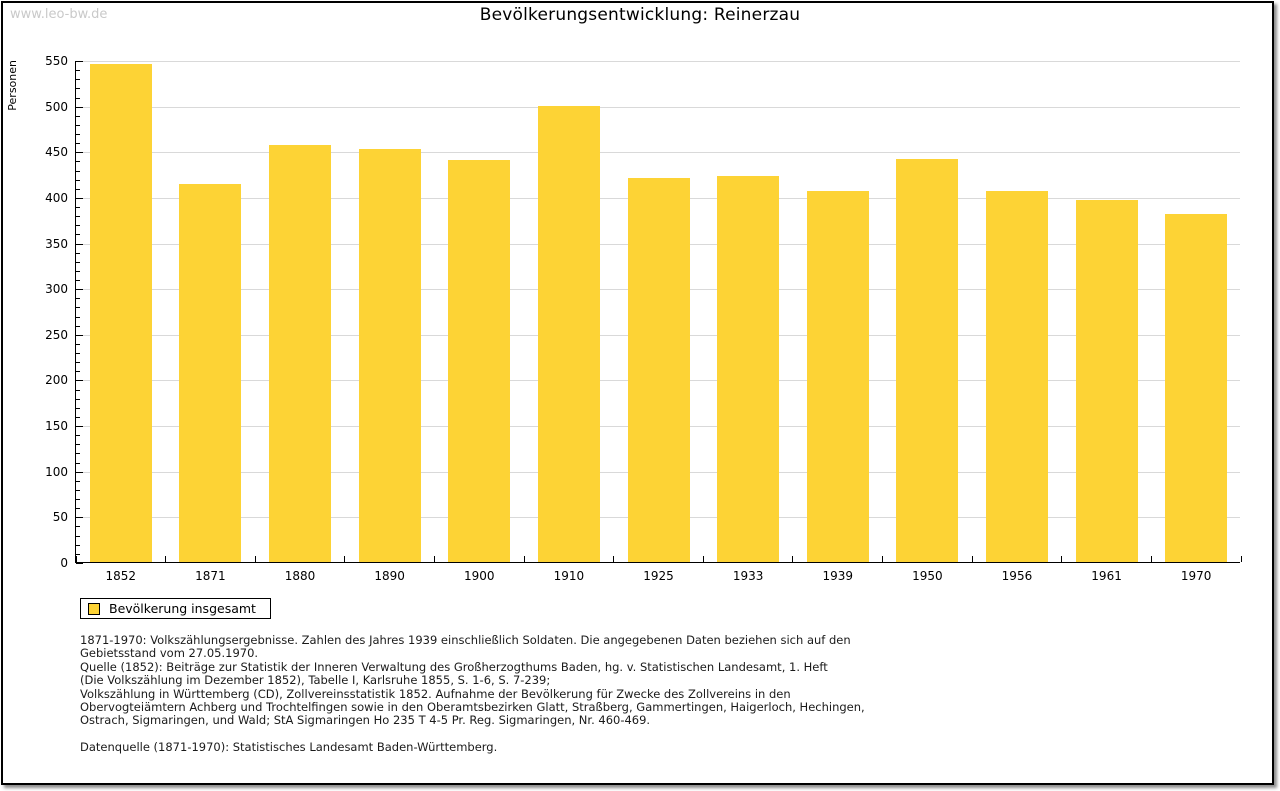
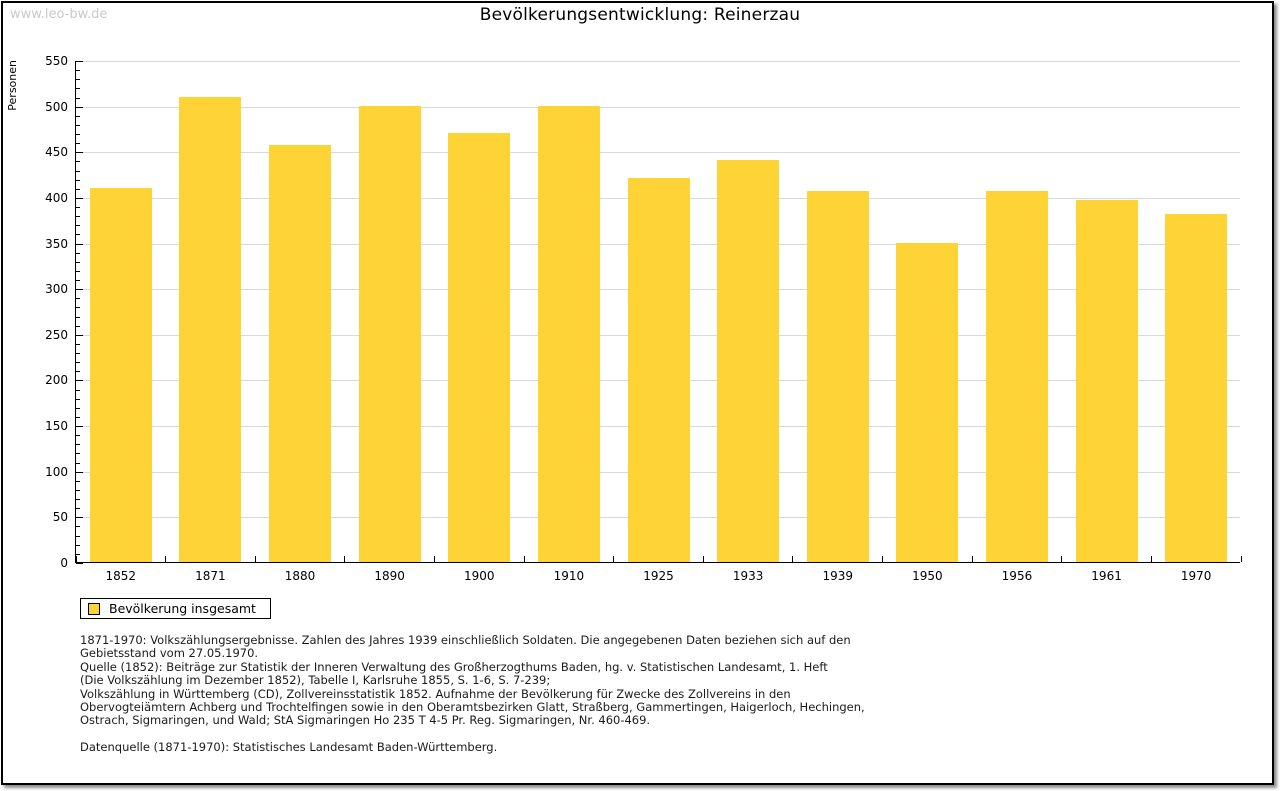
1852: 550 -> 410
1871: 410 -> 510
1890: 450 -> 500
1900: 440 -> 470
1933: 420 -> 440
1950: 440 -> 350
